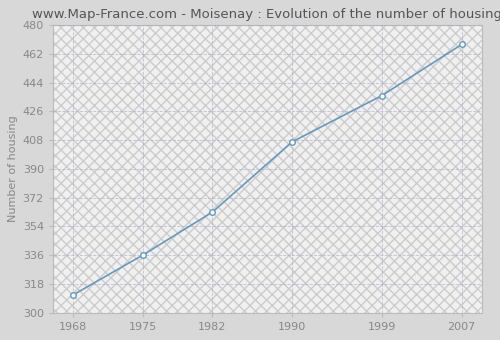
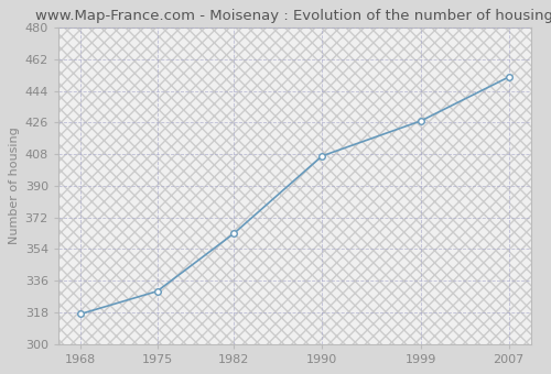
1968: 311 -> 317
1975: 336 -> 330
1999: 436 -> 427
2007: 468 -> 452
